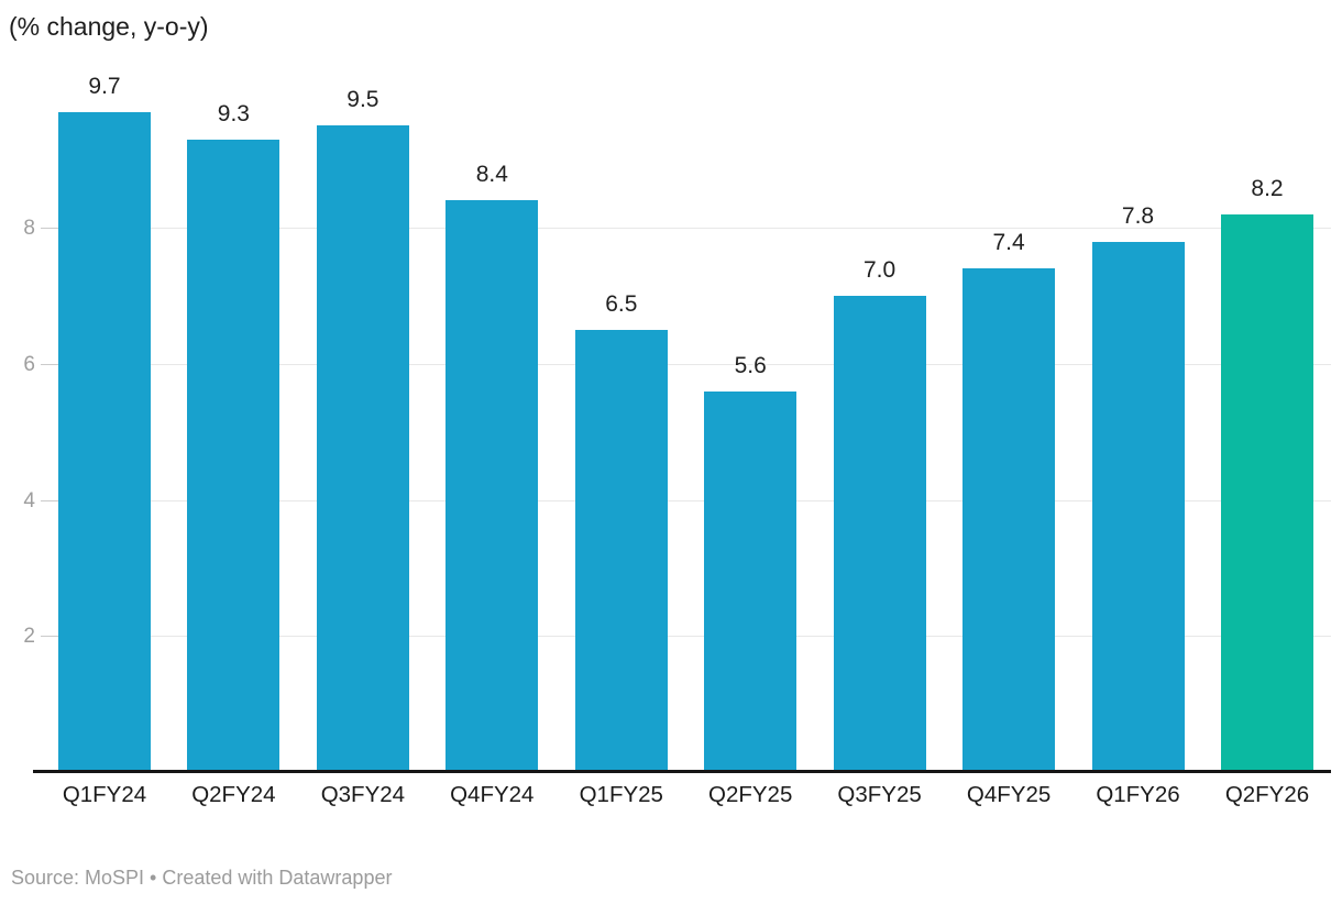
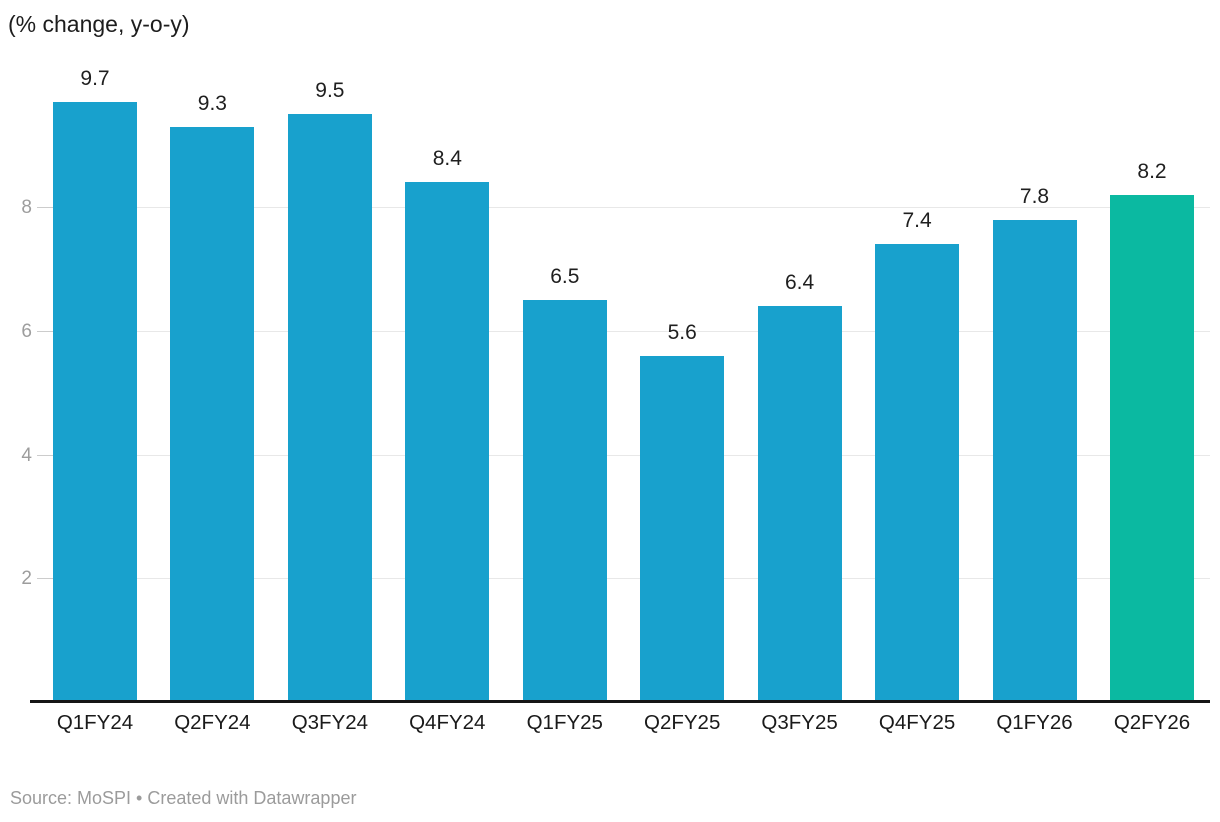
Q3FY25: 7.0 -> 6.4
